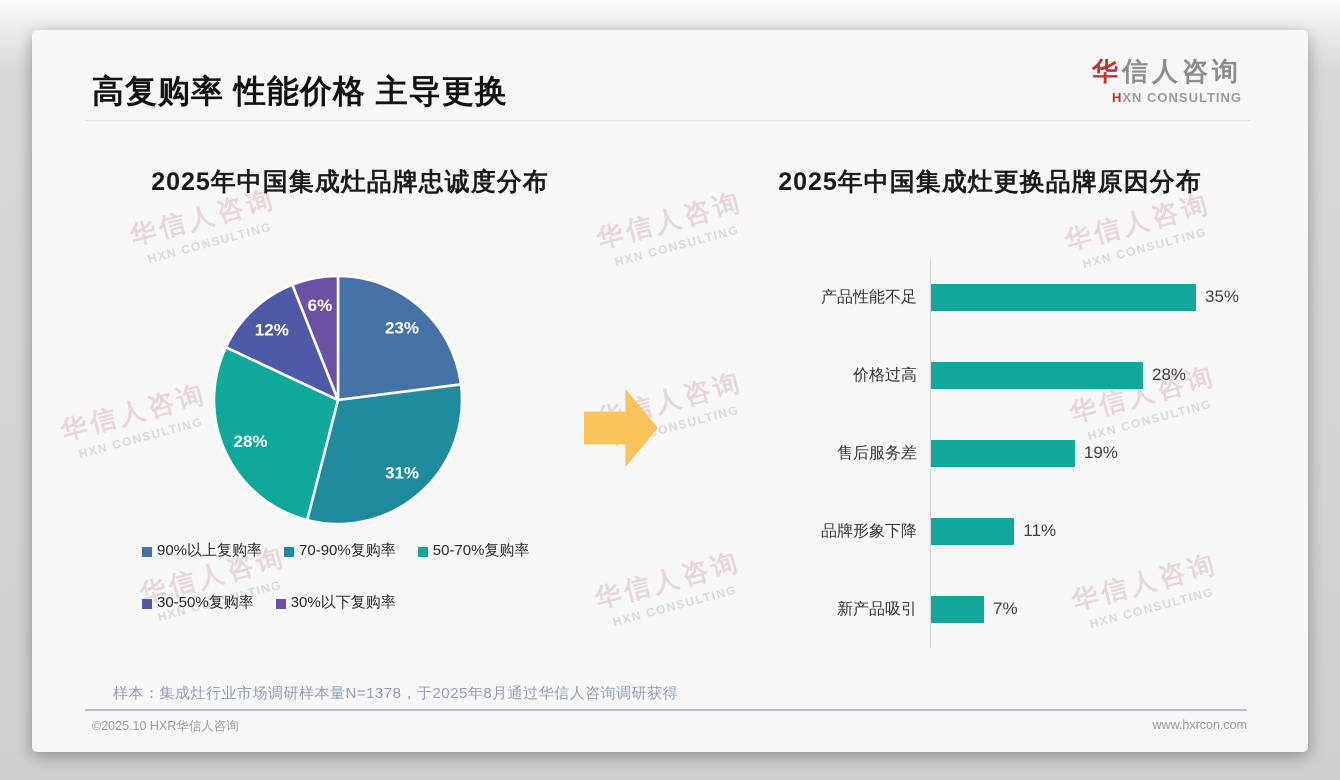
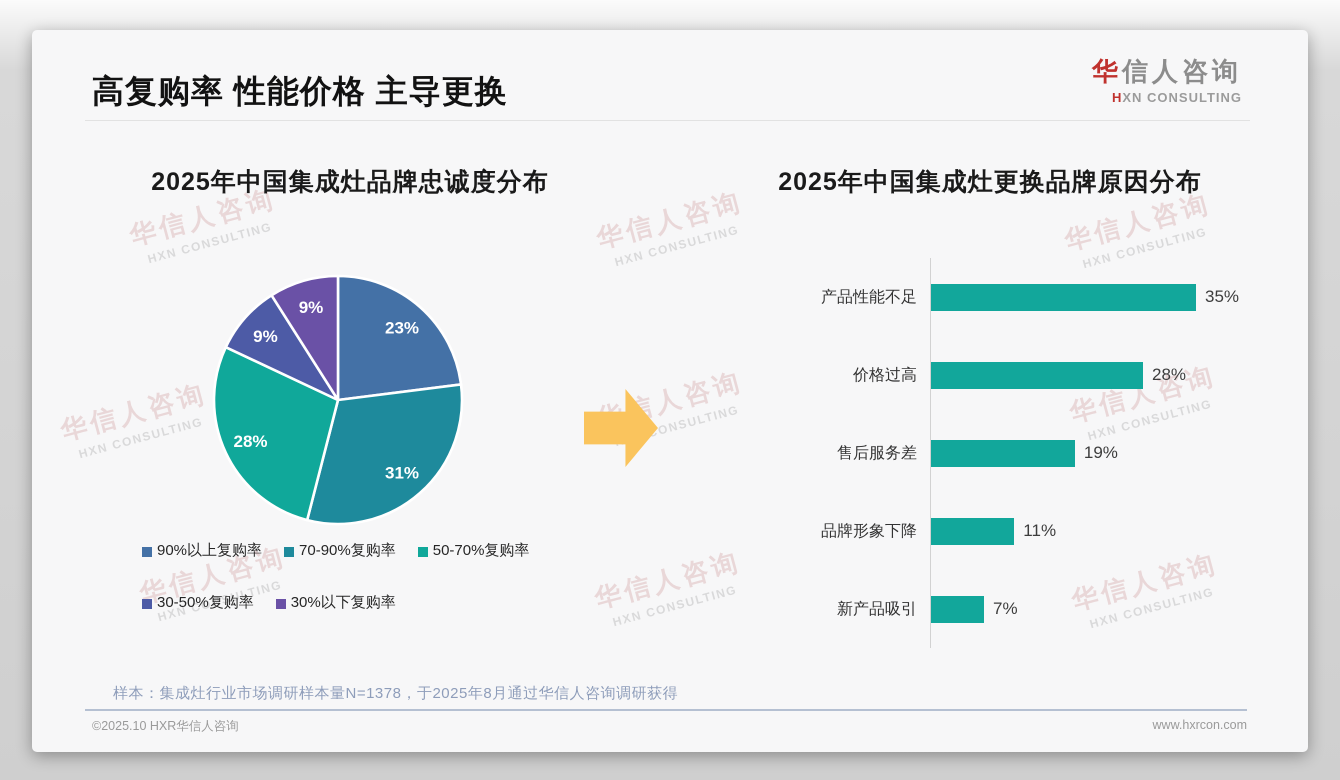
2025年中国集成灶品牌忠诚度分布/30-50%复购率: 12% -> 9%
2025年中国集成灶品牌忠诚度分布/30%以下复购率: 6% -> 9%
